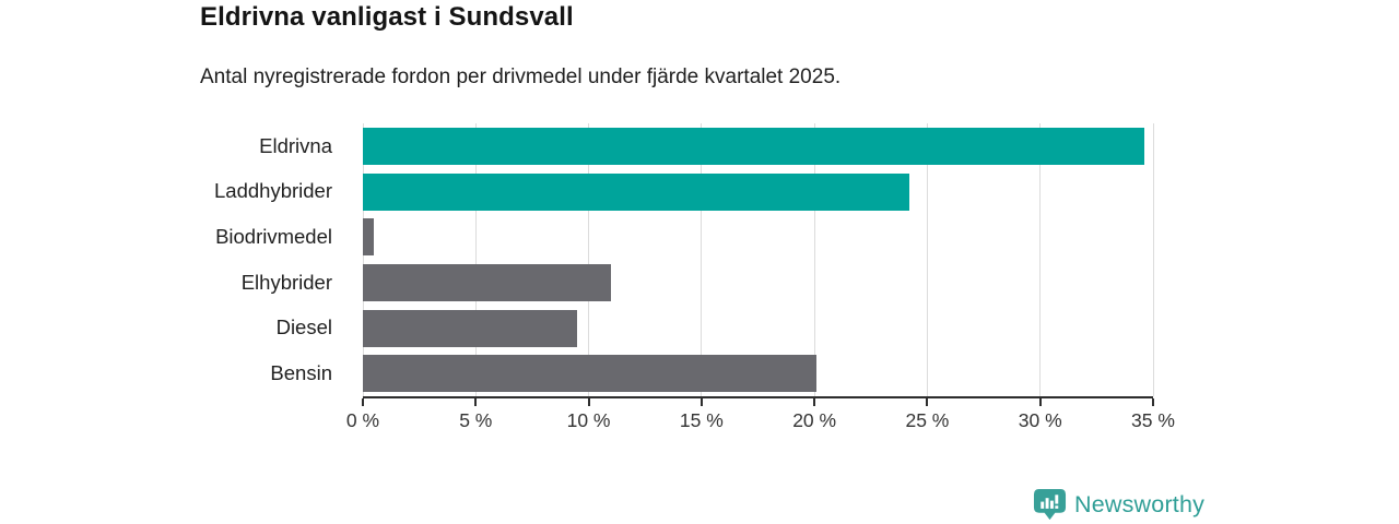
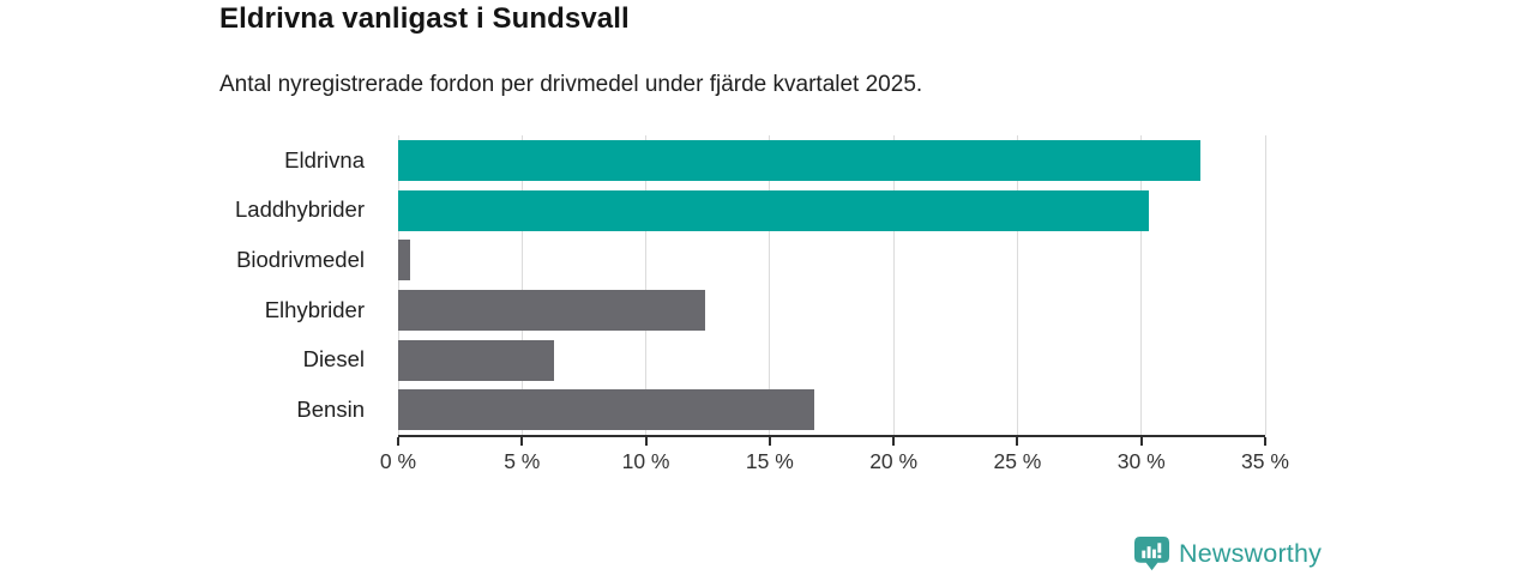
Eldrivna: 34.6% -> 32.4%
Laddhybrider: 24.2% -> 30.3%
Elhybrider: 11.0% -> 12.4%
Diesel: 9.5% -> 6.3%
Bensin: 20.1% -> 16.8%
